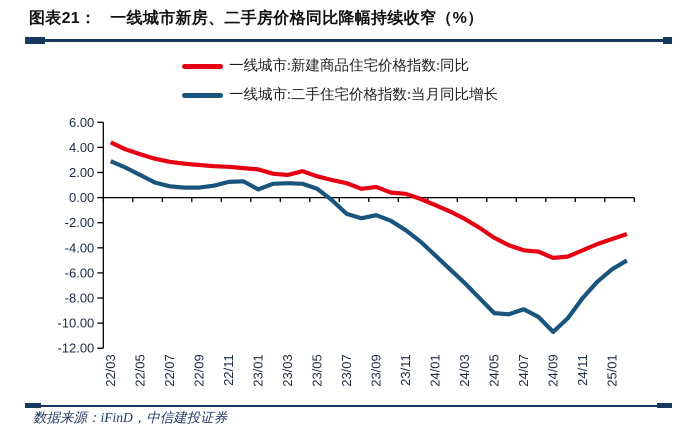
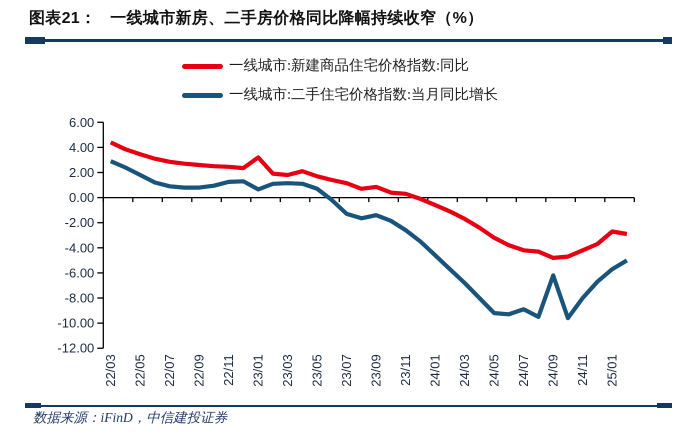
一线城市:新建商品住宅价格指数:同比/23/01: 2.2 -> 3.2
一线城市:二手住宅价格指数:当月同比增长/24/09: -10.7 -> -6.2
一线城市:新建商品住宅价格指数:同比/25/01: -3.3 -> -2.7
